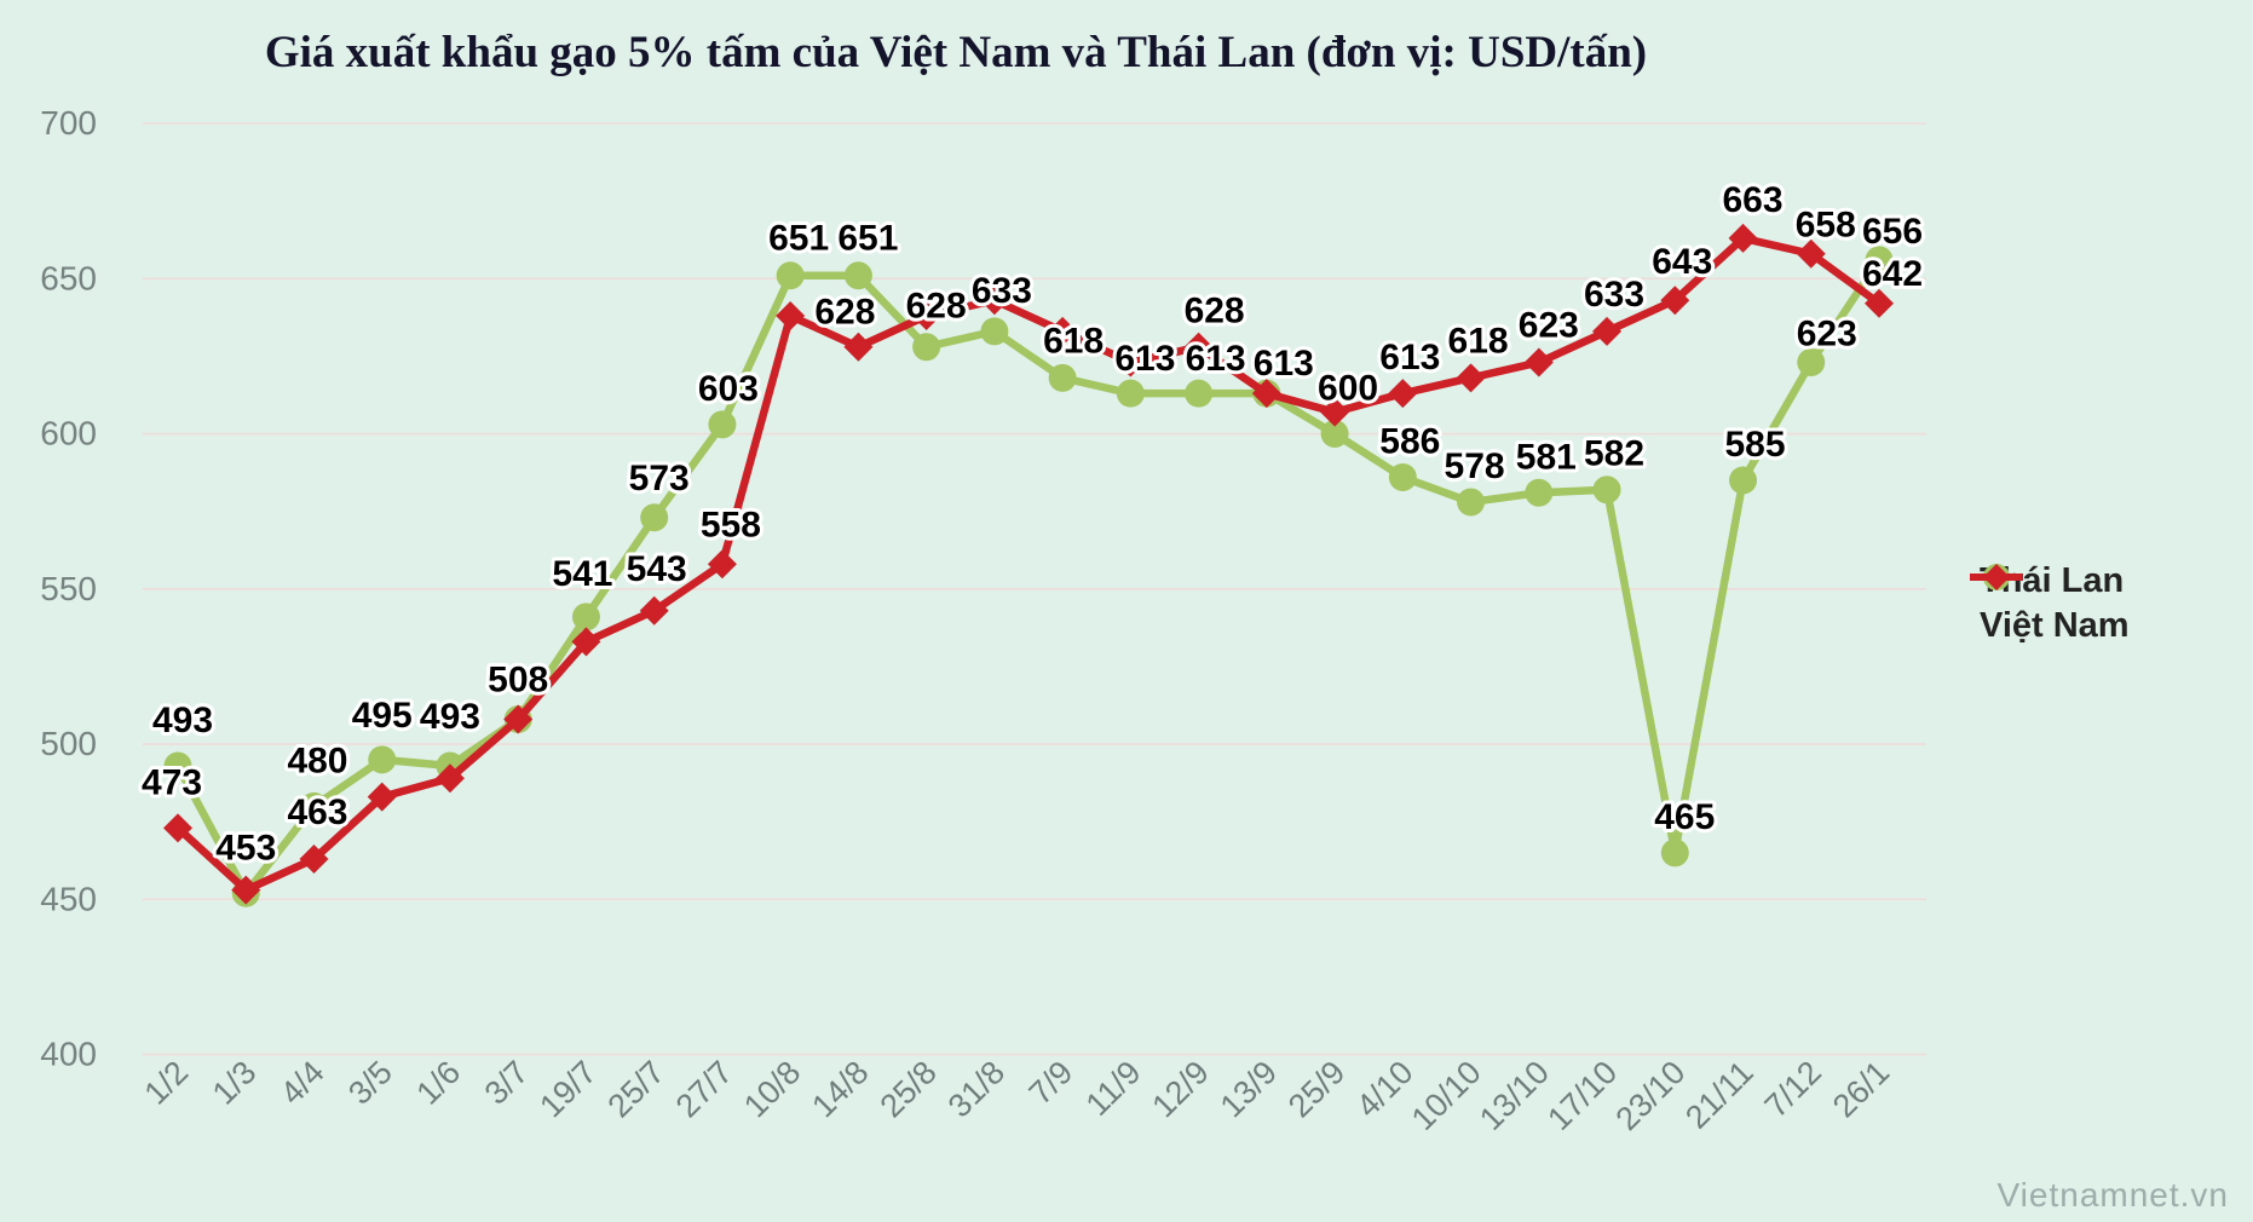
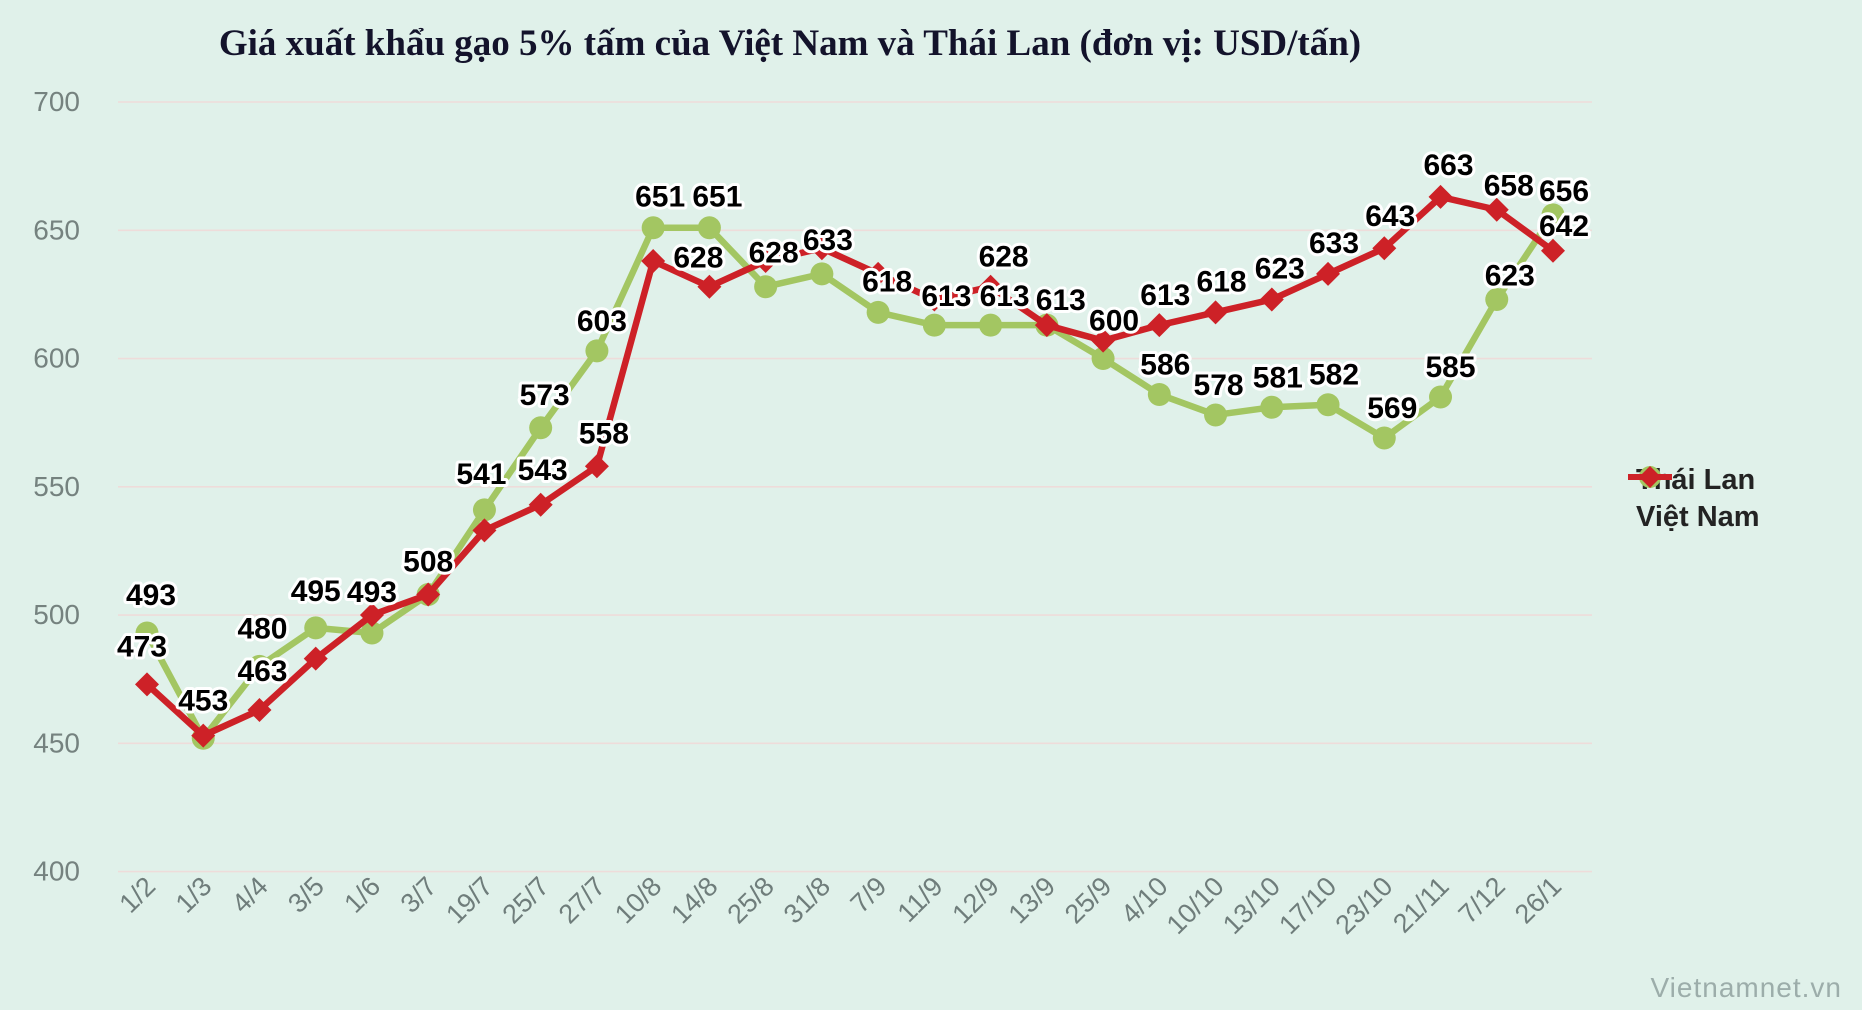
Việt Nam/1/6: 489 -> 500
Thái Lan/23/10: 465 -> 569
